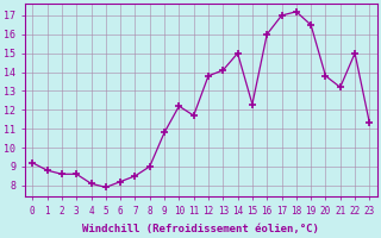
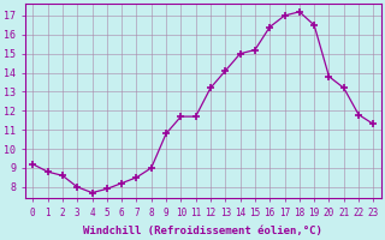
3: 8.6 -> 8.0
4: 8.1 -> 7.7
10: 12.2 -> 11.7
12: 13.8 -> 13.2
15: 12.3 -> 15.2
16: 16.0 -> 16.4
22: 15.0 -> 11.8
